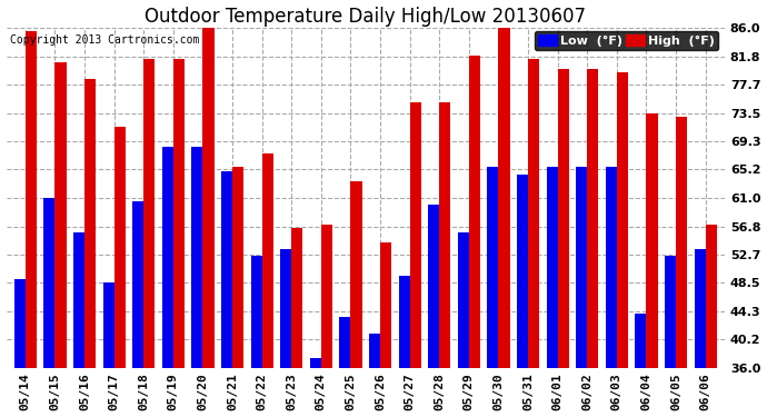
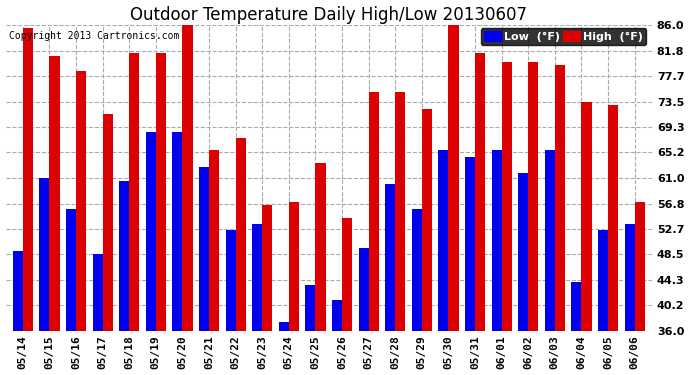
Low (°F)/05/21: 65.0 -> 62.8
High (°F)/05/29: 82.0 -> 72.2
Low (°F)/06/02: 65.5 -> 61.8
